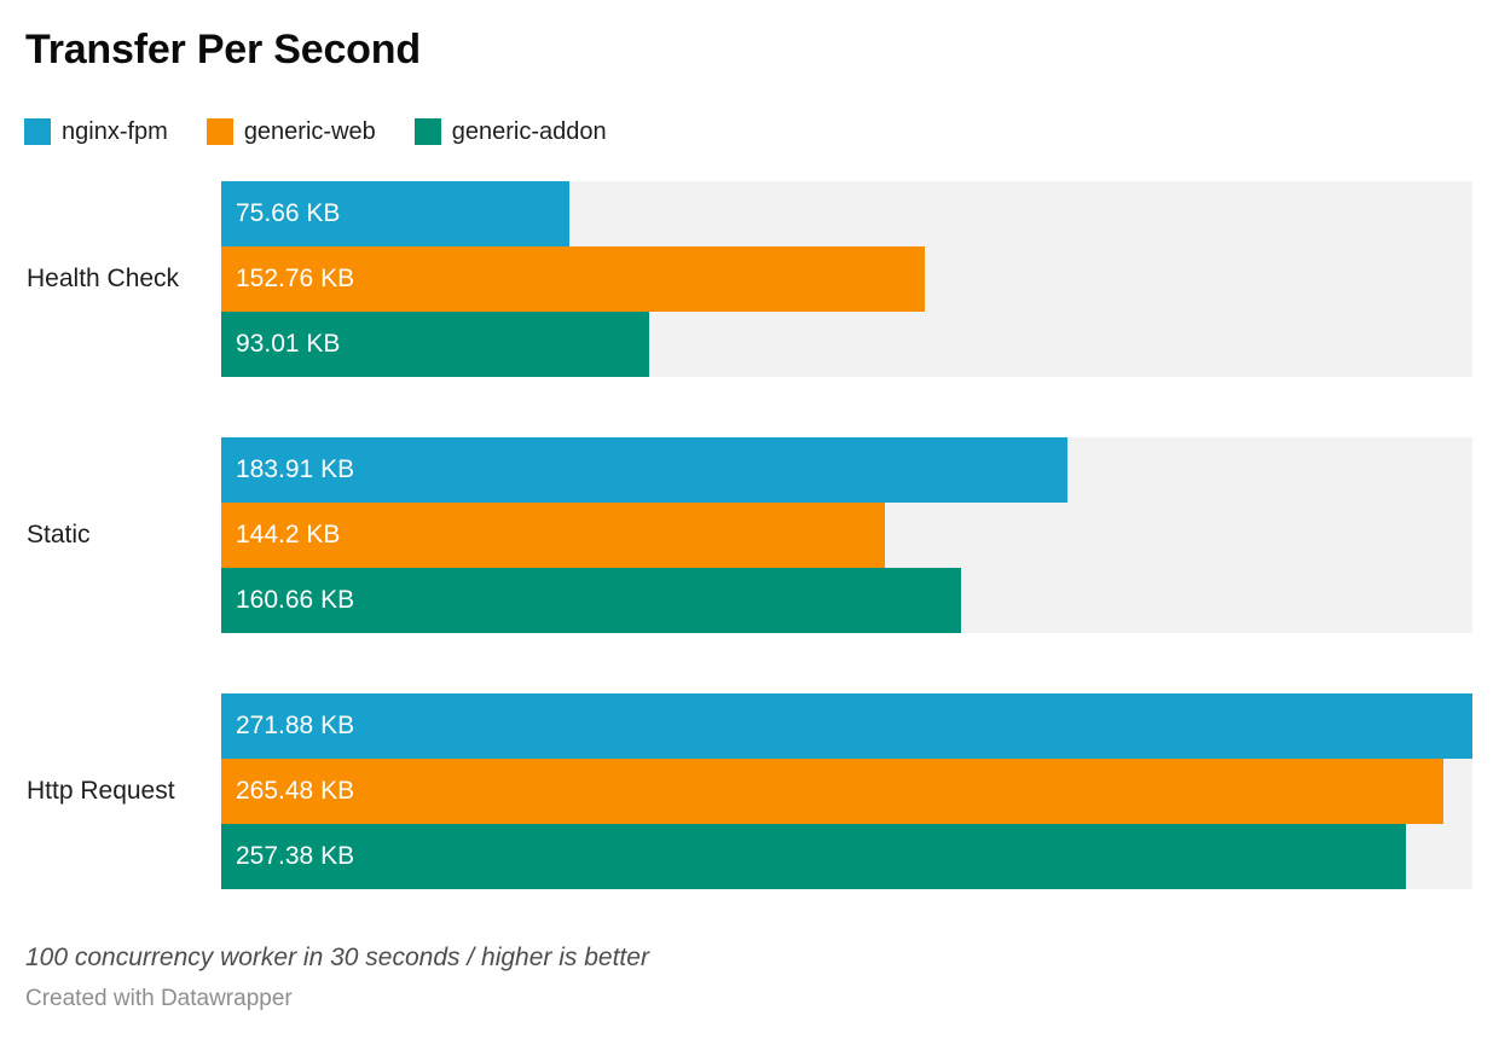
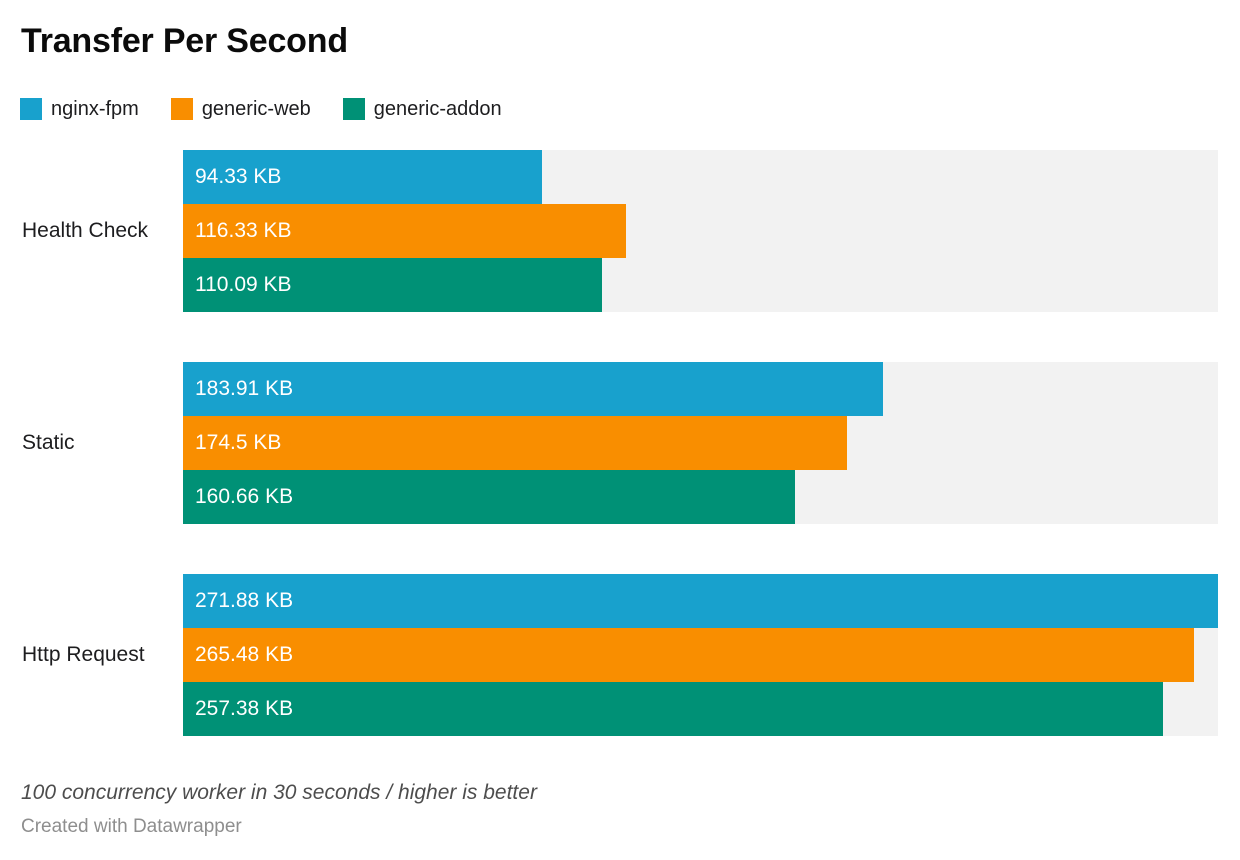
nginx-fpm/Health Check: 75.66 -> 94.33
generic-web/Health Check: 152.76 -> 116.33
generic-addon/Health Check: 93.01 -> 110.09
generic-web/Static: 144.2 -> 174.5
